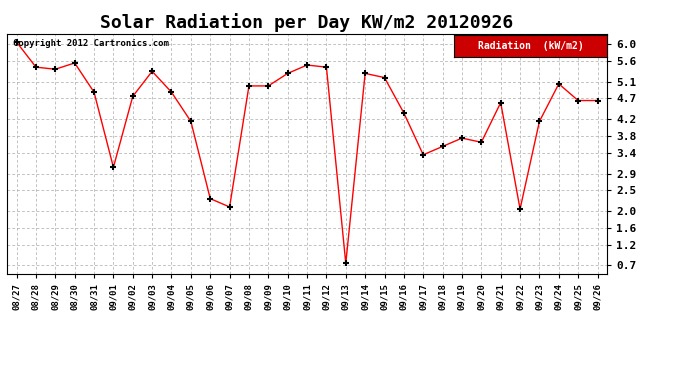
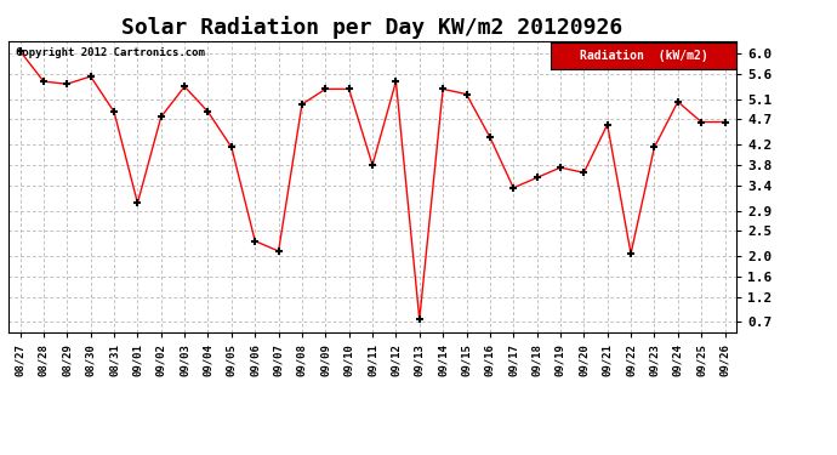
09/09: 5.00 -> 5.30
09/11: 5.50 -> 3.80
